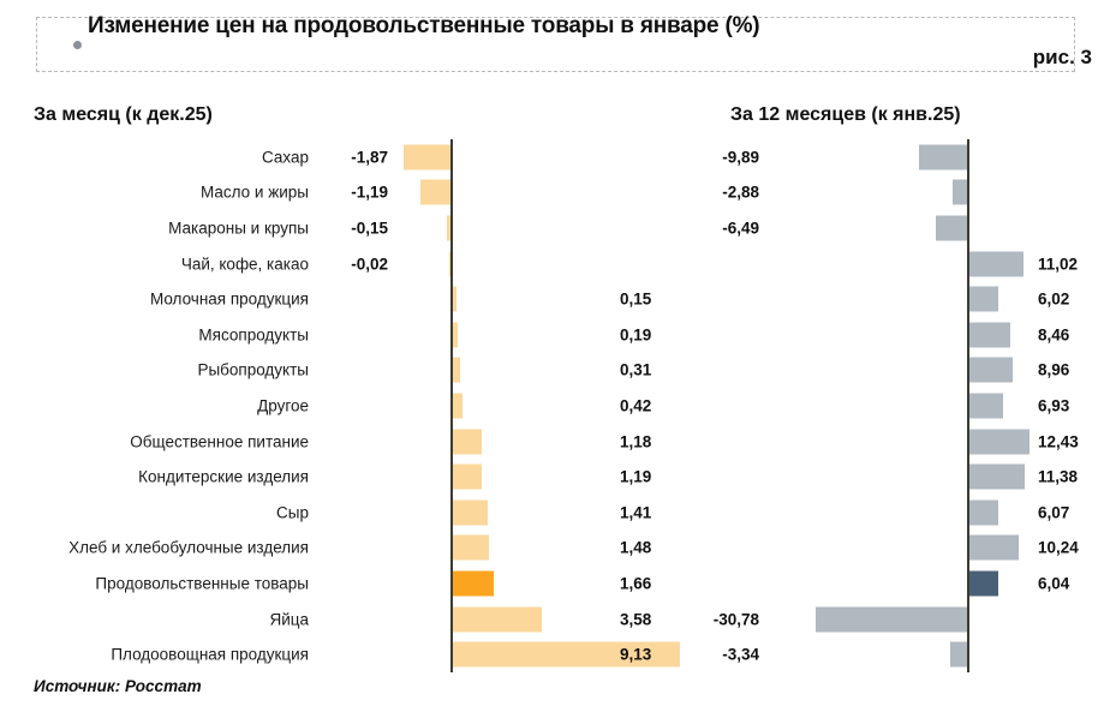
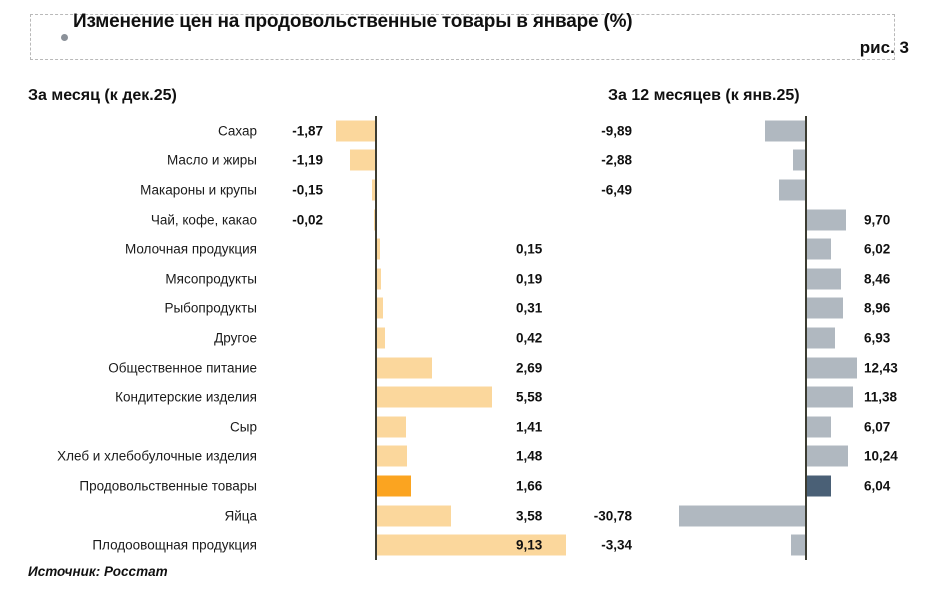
За 12 месяцев (к янв.25)/Чай, кофе, какао: 11,02 -> 9,70
За месяц (к дек.25)/Общественное питание: 1,18 -> 2,69
За месяц (к дек.25)/Кондитерские изделия: 1,19 -> 5,58
